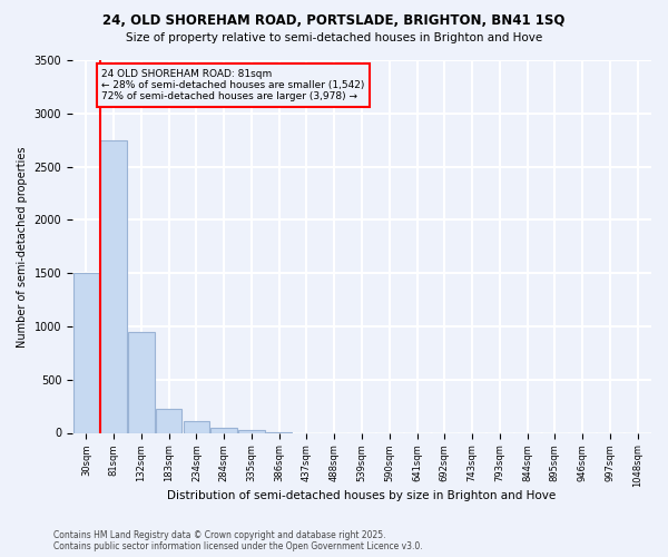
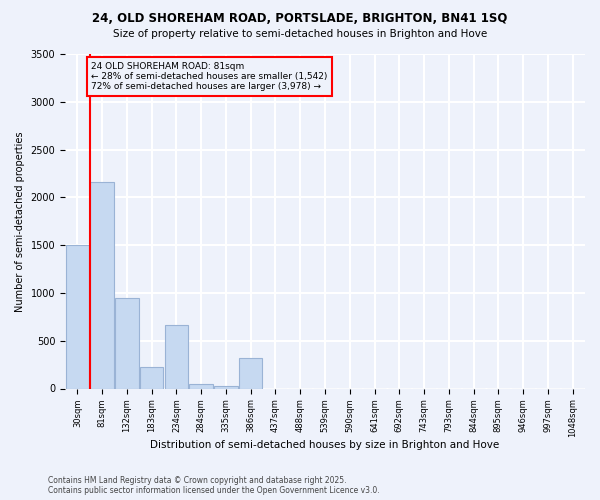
81sqm: 2750 -> 2160
234sqm: 110 -> 660
386sqm: 10 -> 320
